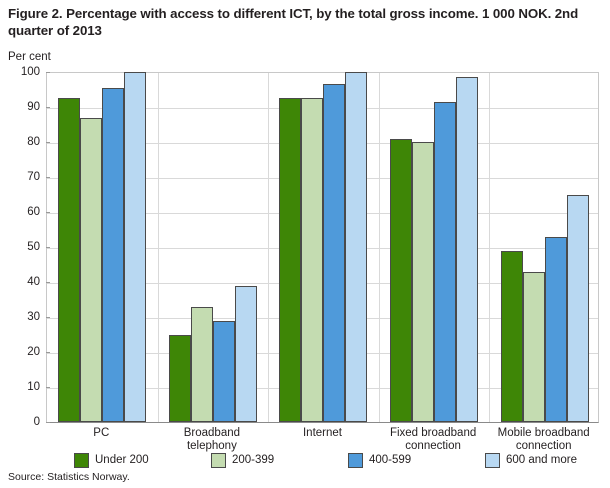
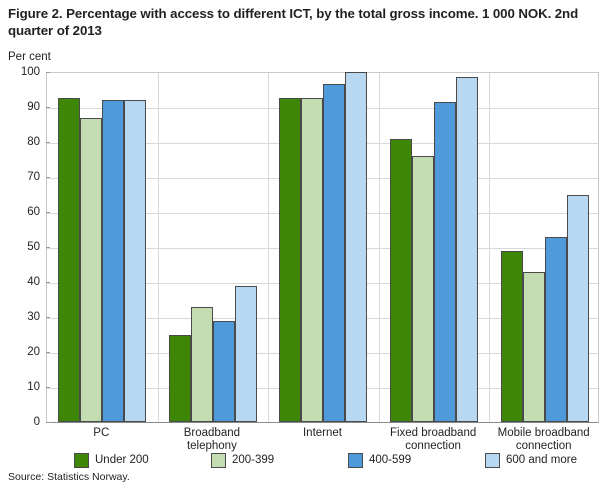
400-599/PC: 96 -> 92
600 and more/PC: 100 -> 92
200-399/Fixed broadband connection: 80 -> 76
